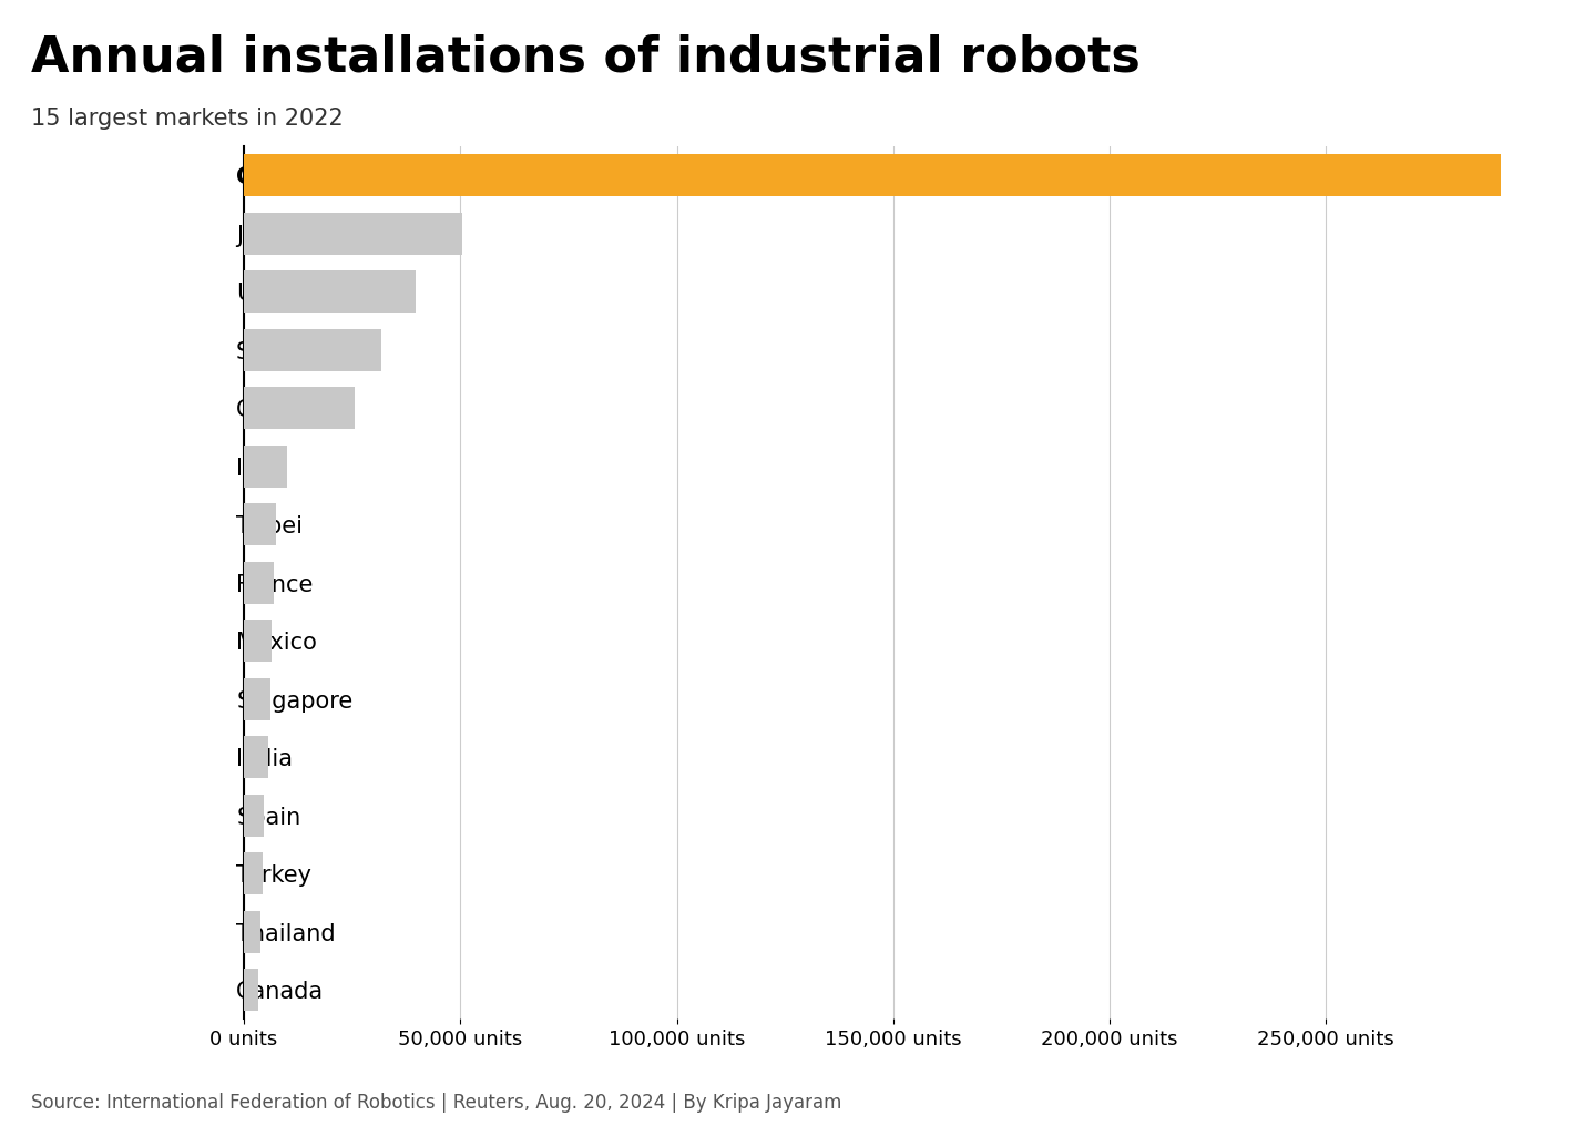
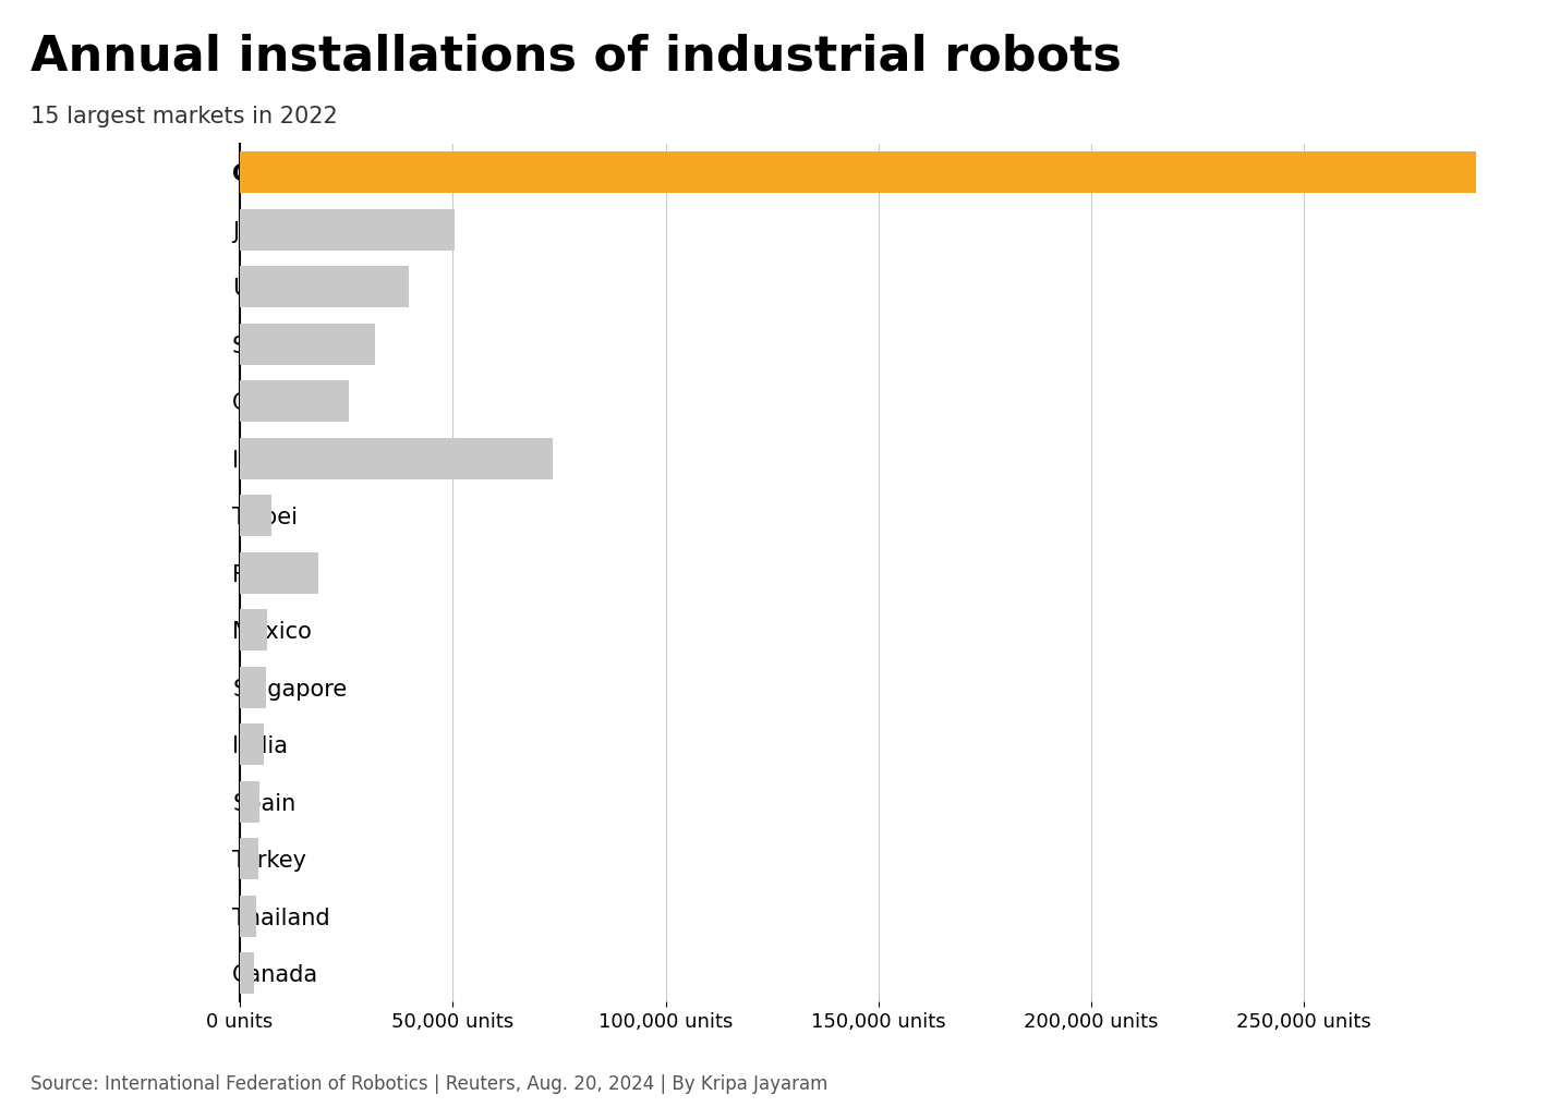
Italy: 10,000 units -> 73,500 units
France: 7,000 units -> 18,500 units
